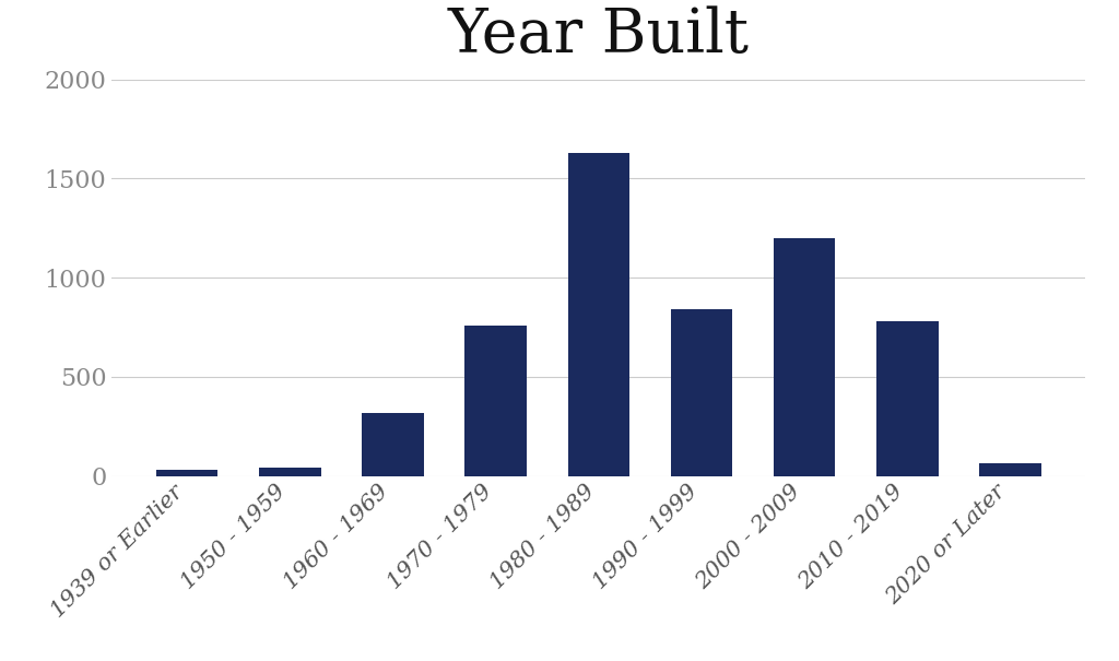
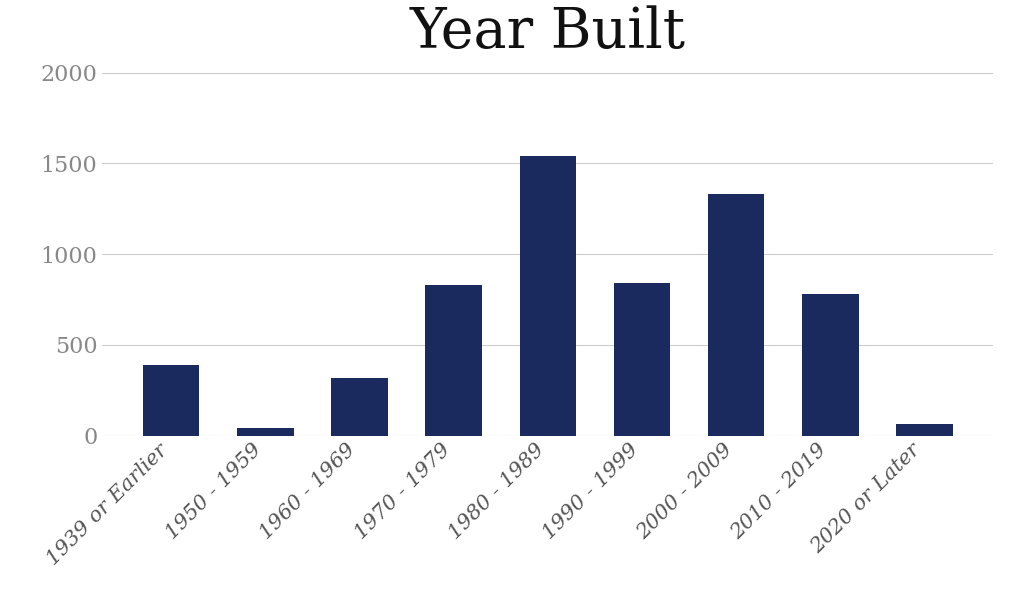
1939 or Earlier: 30 -> 390
1970 - 1979: 760 -> 830
1980 - 1989: 1630 -> 1540
2000 - 2009: 1200 -> 1330
